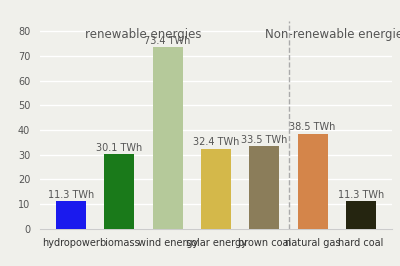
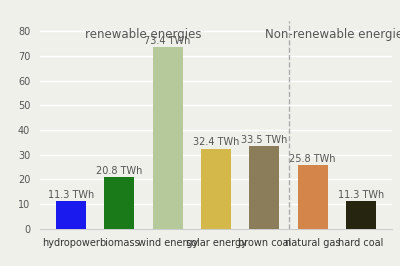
biomass: 30.1 -> 20.8
natural gas: 38.5 -> 25.8
